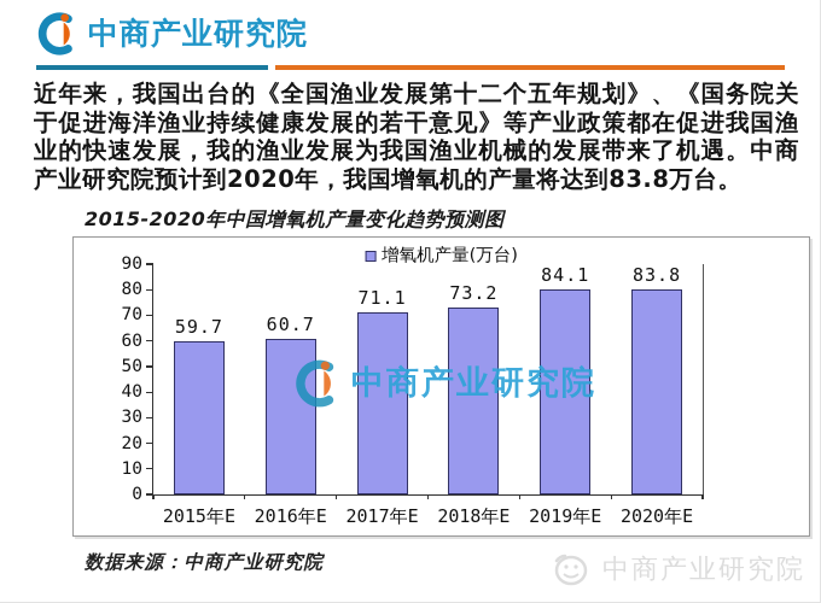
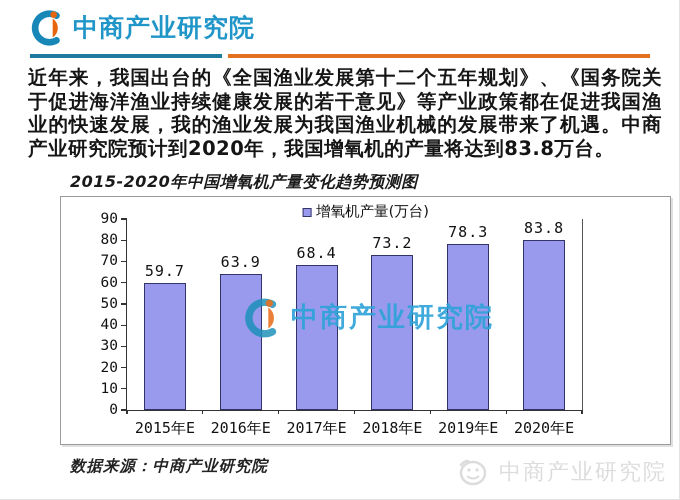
2016年E: 60.7 -> 63.9
2017年E: 71.1 -> 68.4
2019年E: 84.1 -> 78.3
